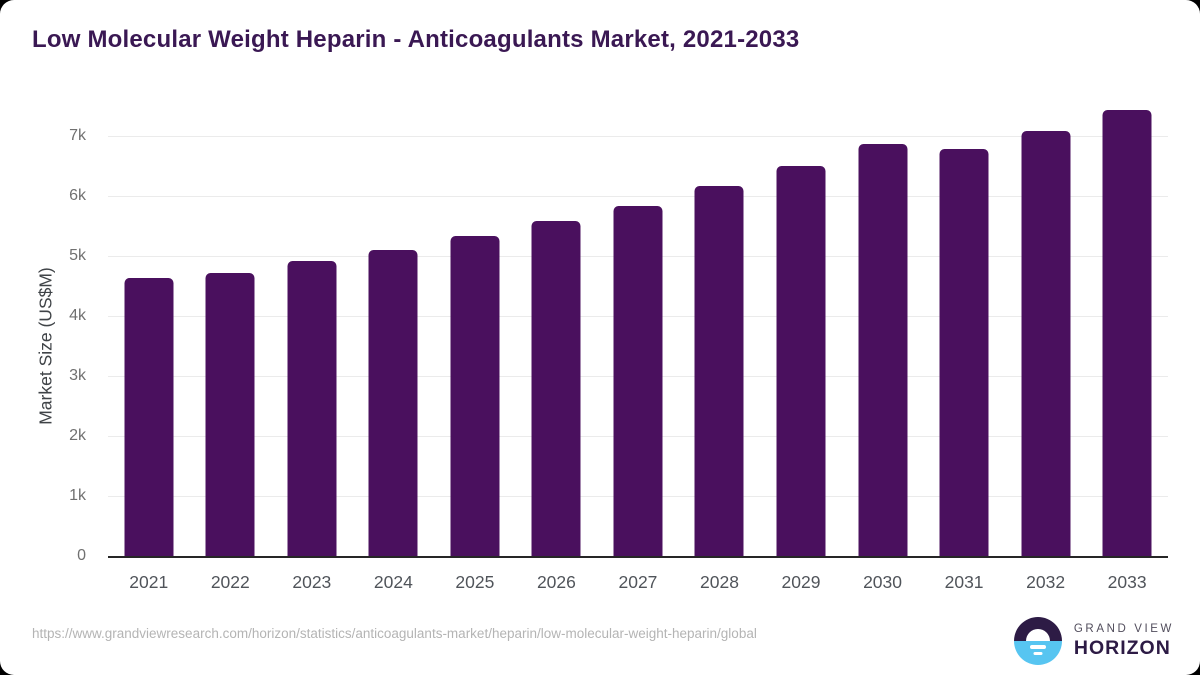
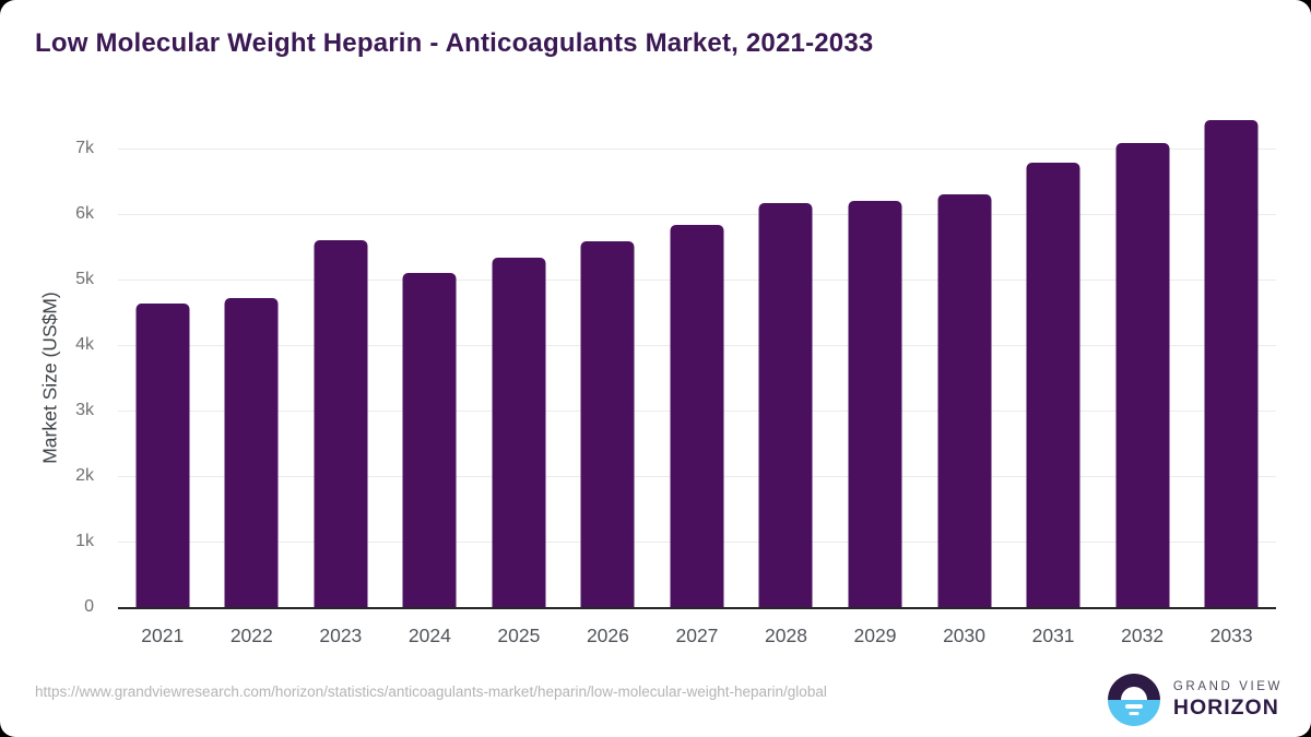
2023: 4.9k -> 5.6k
2029: 6.5k -> 6.2k
2030: 6.9k -> 6.3k
